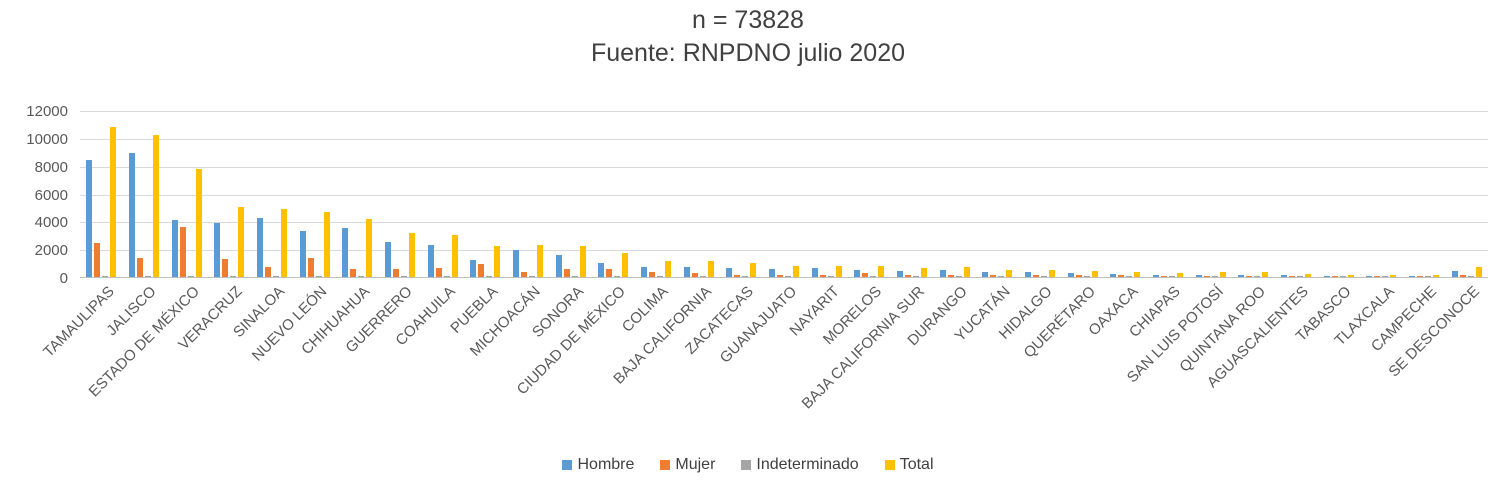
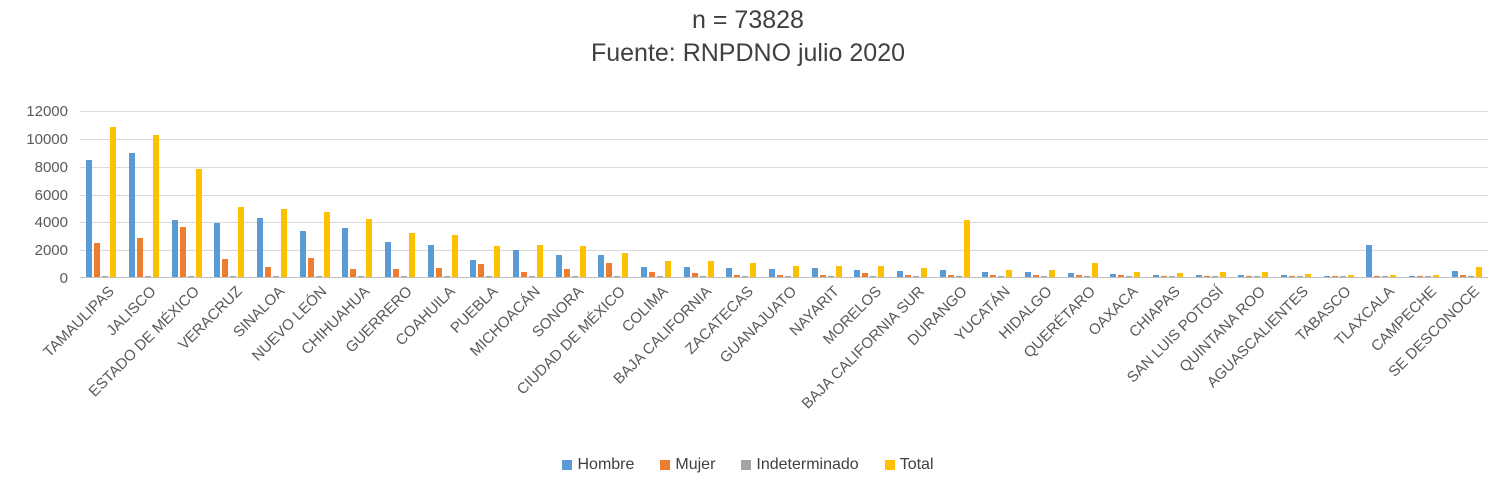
Mujer/JALISCO: 1400 -> 2800
Hombre/CIUDAD DE MÉXICO: 1000 -> 1600
Mujer/CIUDAD DE MÉXICO: 600 -> 1000
Total/DURANGO: 700 -> 4100
Total/QUERÉTARO: 400 -> 1000
Hombre/TLAXCALA: 100 -> 2300
